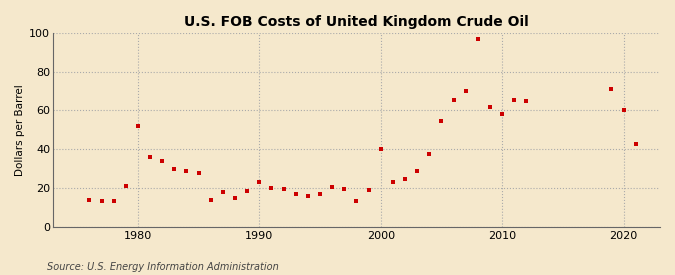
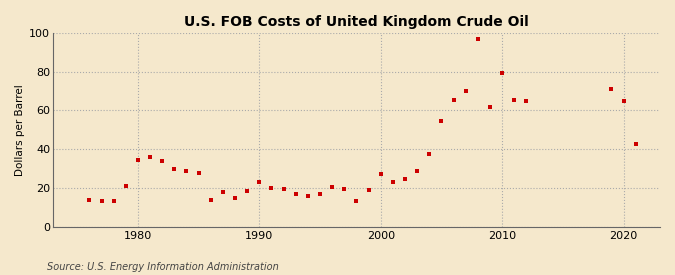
1980: 52 -> 34
2000: 40 -> 27
2010: 58 -> 80
2020: 60 -> 65
